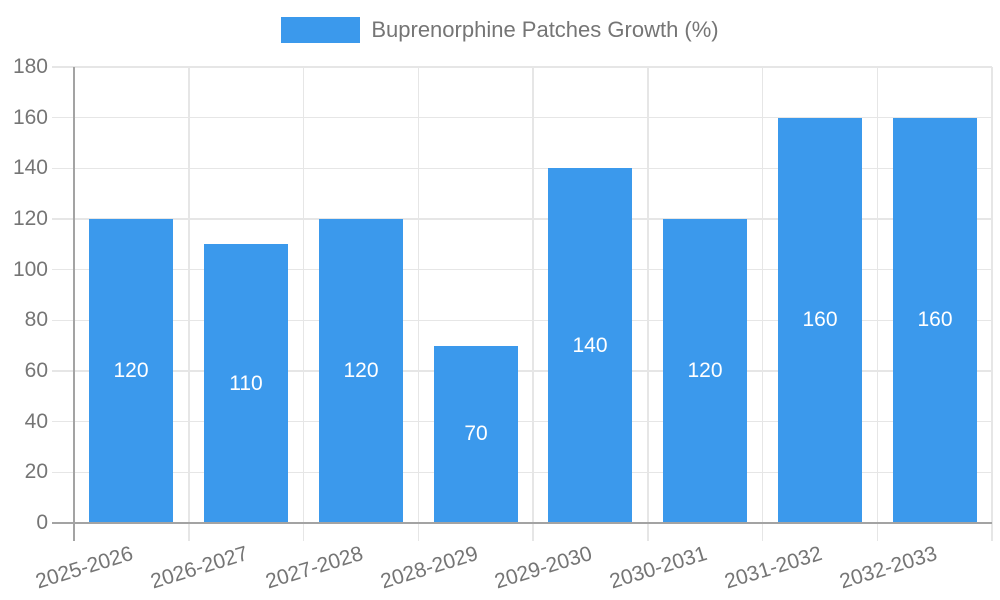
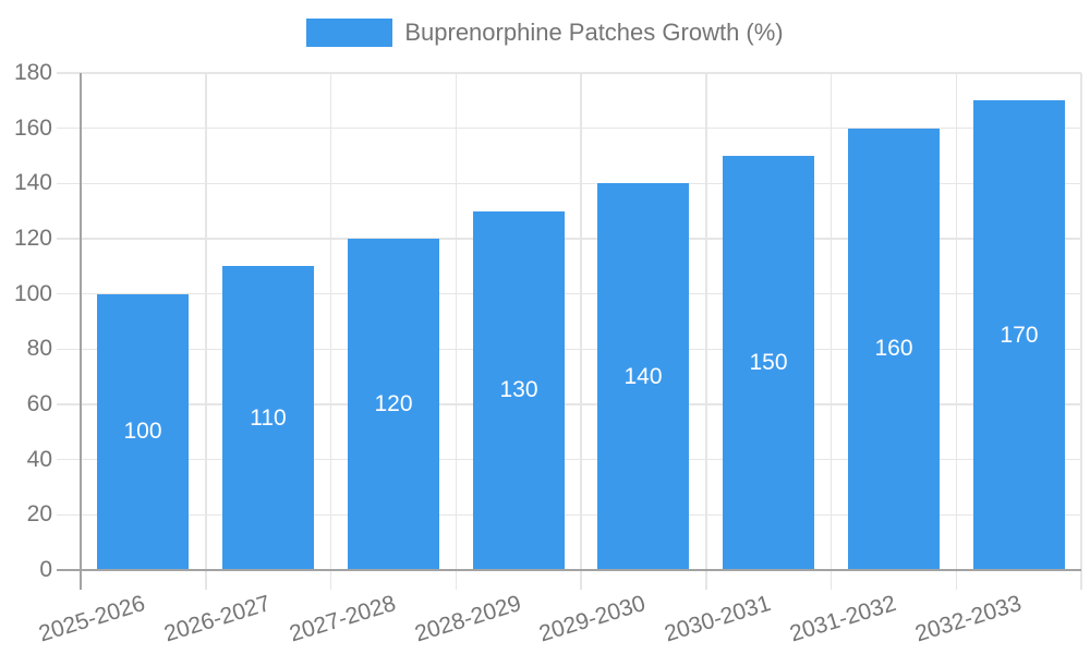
2025-2026: 120 -> 100
2028-2029: 70 -> 130
2030-2031: 120 -> 150
2032-2033: 160 -> 170
